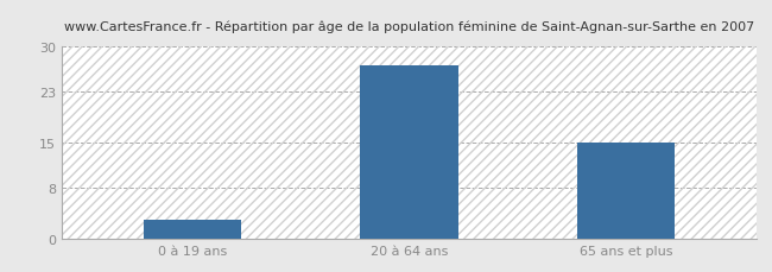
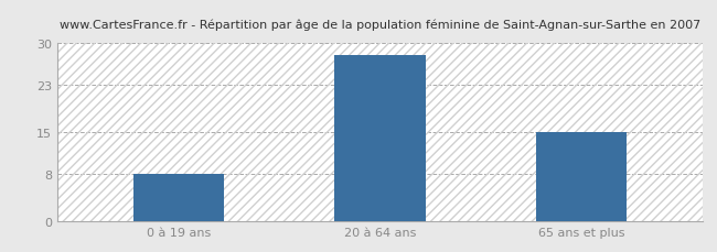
0 à 19 ans: 3 -> 8
20 à 64 ans: 27 -> 28
